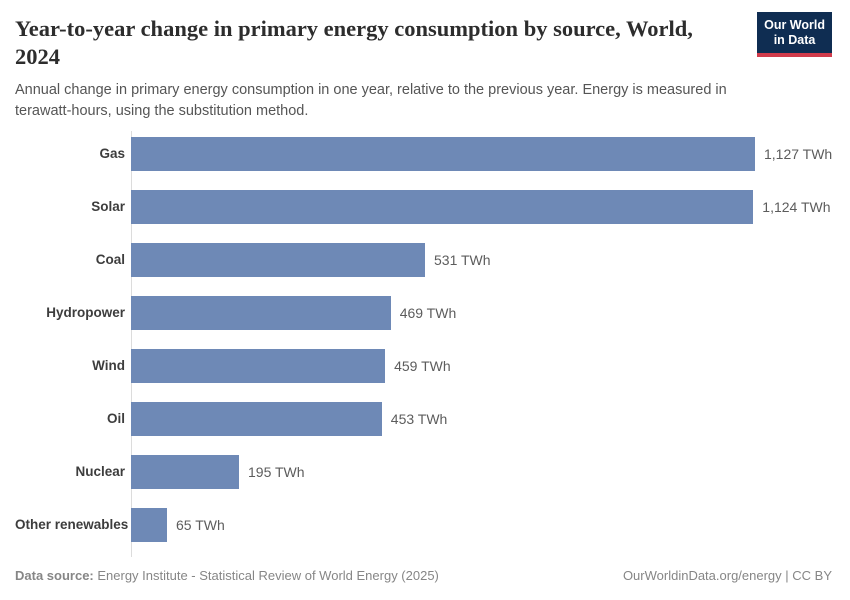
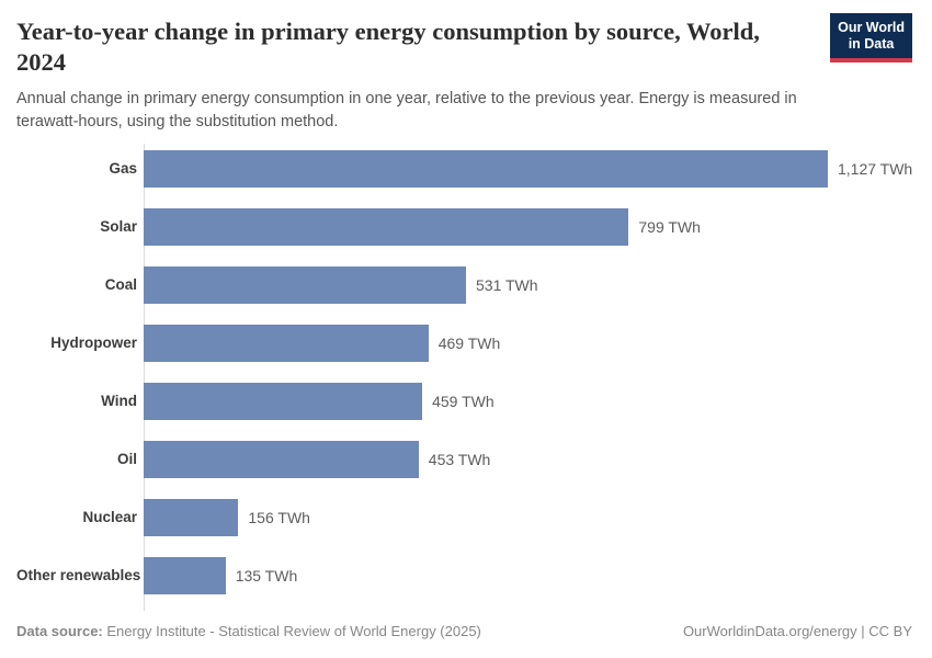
Solar: 1,124 -> 799
Nuclear: 195 -> 156
Other renewables: 65 -> 135
